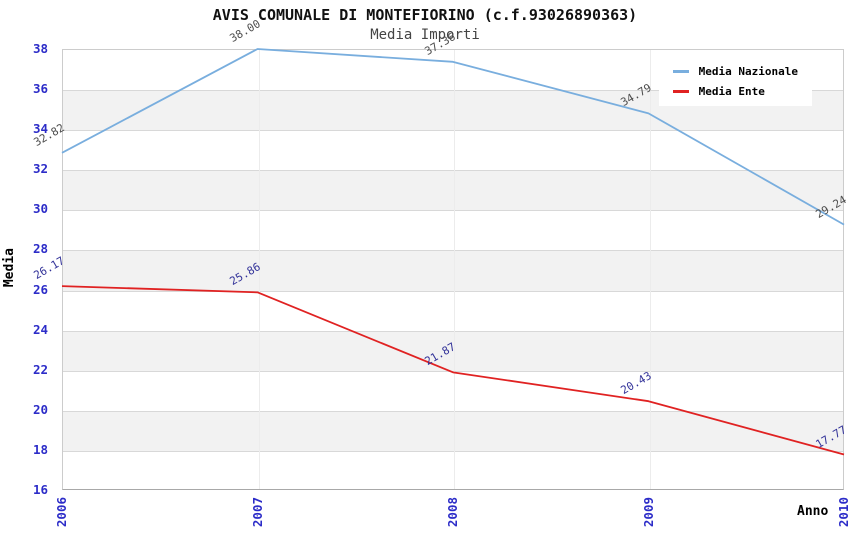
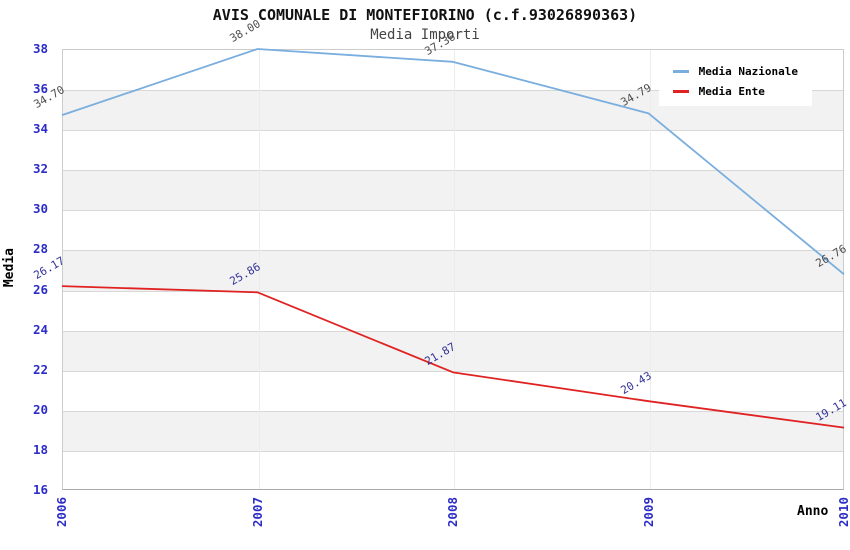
Media Nazionale/2006: 32.82 -> 34.70
Media Nazionale/2010: 29.24 -> 26.76
Media Ente/2010: 17.77 -> 19.11
